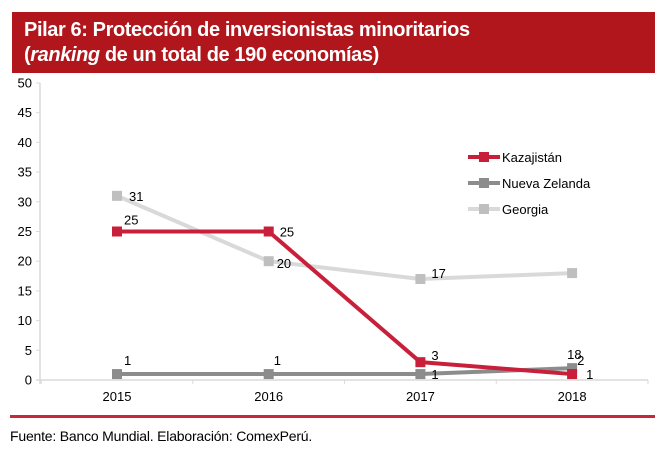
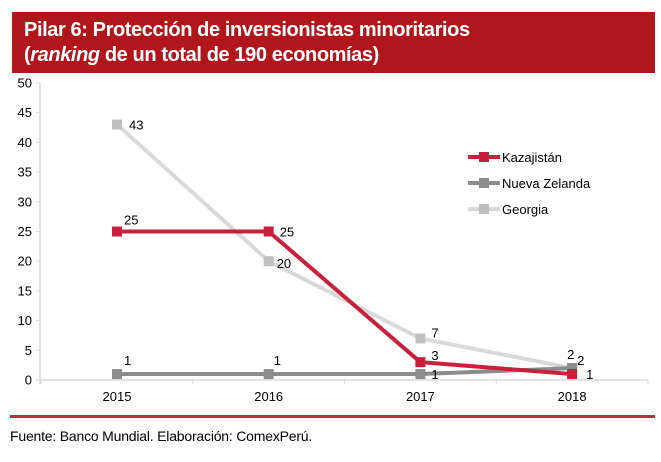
Georgia/2015: 31 -> 43
Georgia/2017: 17 -> 7
Georgia/2018: 18 -> 2
